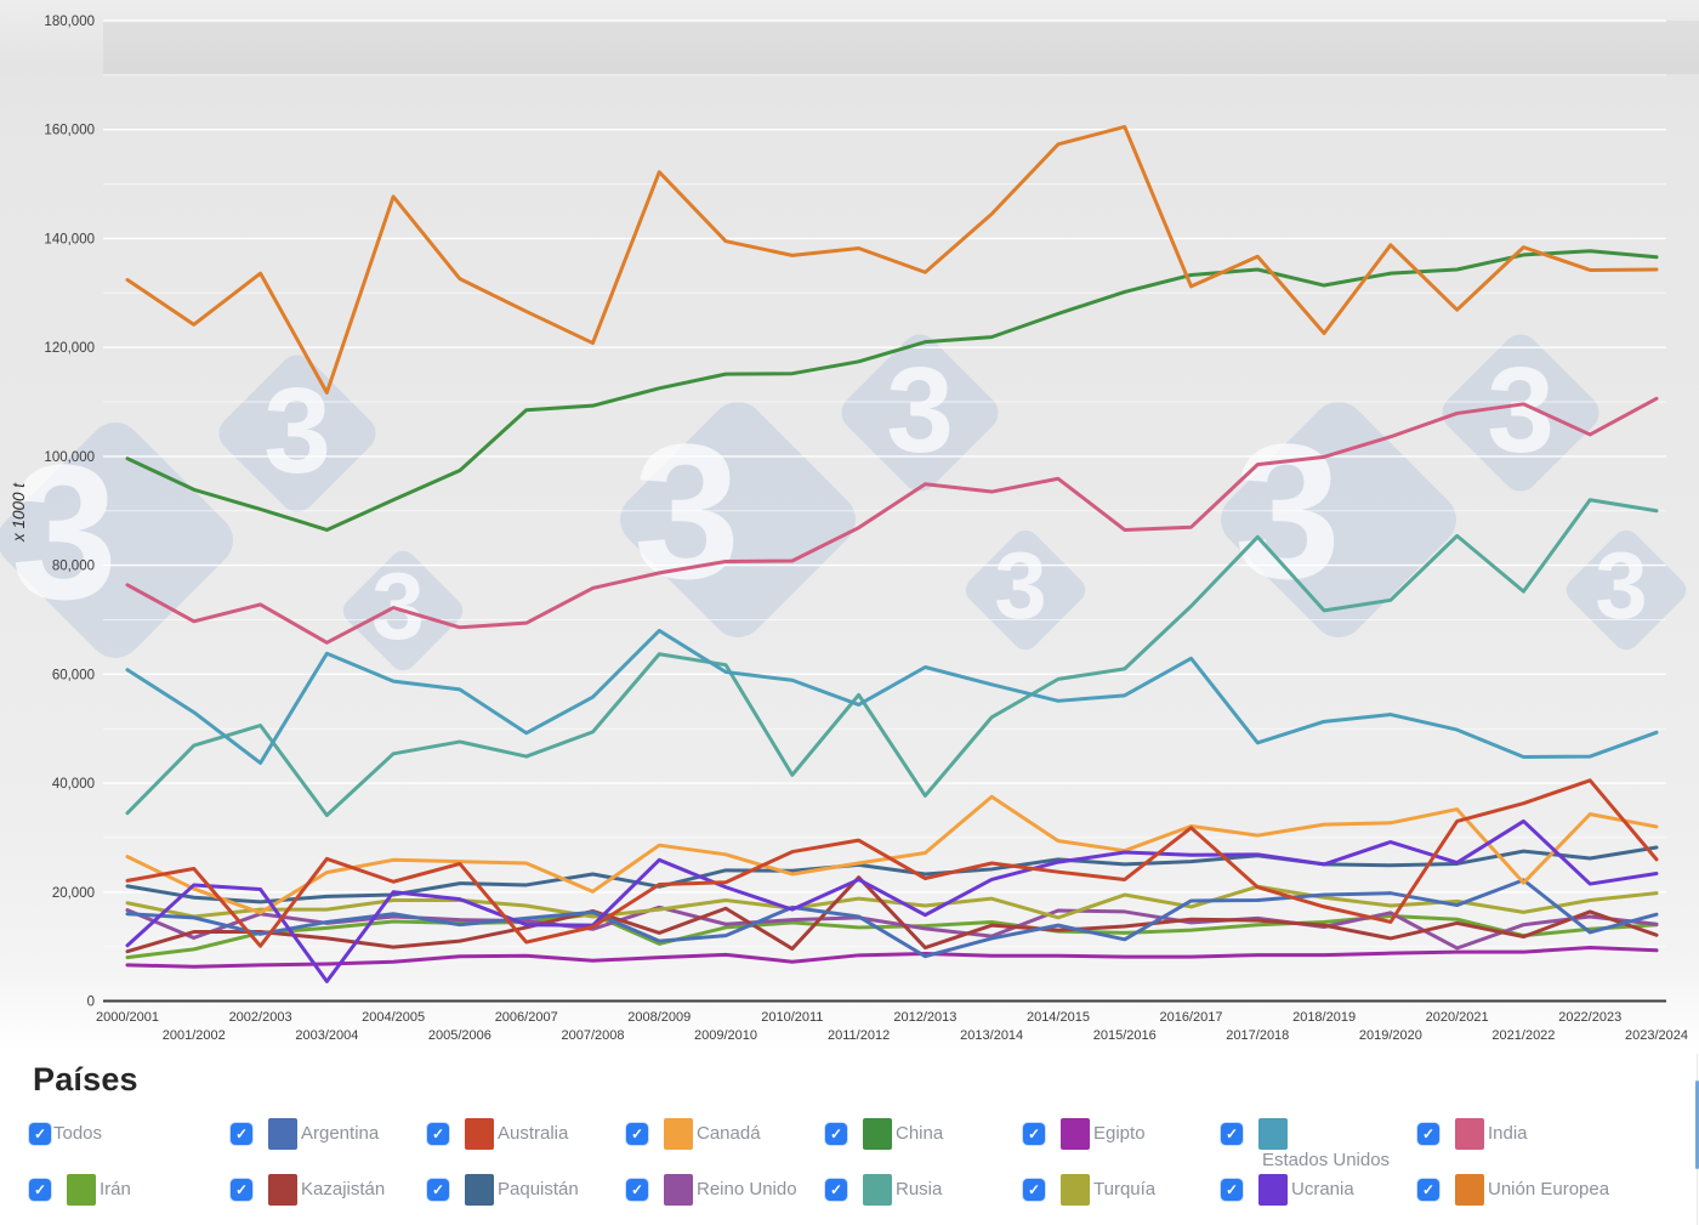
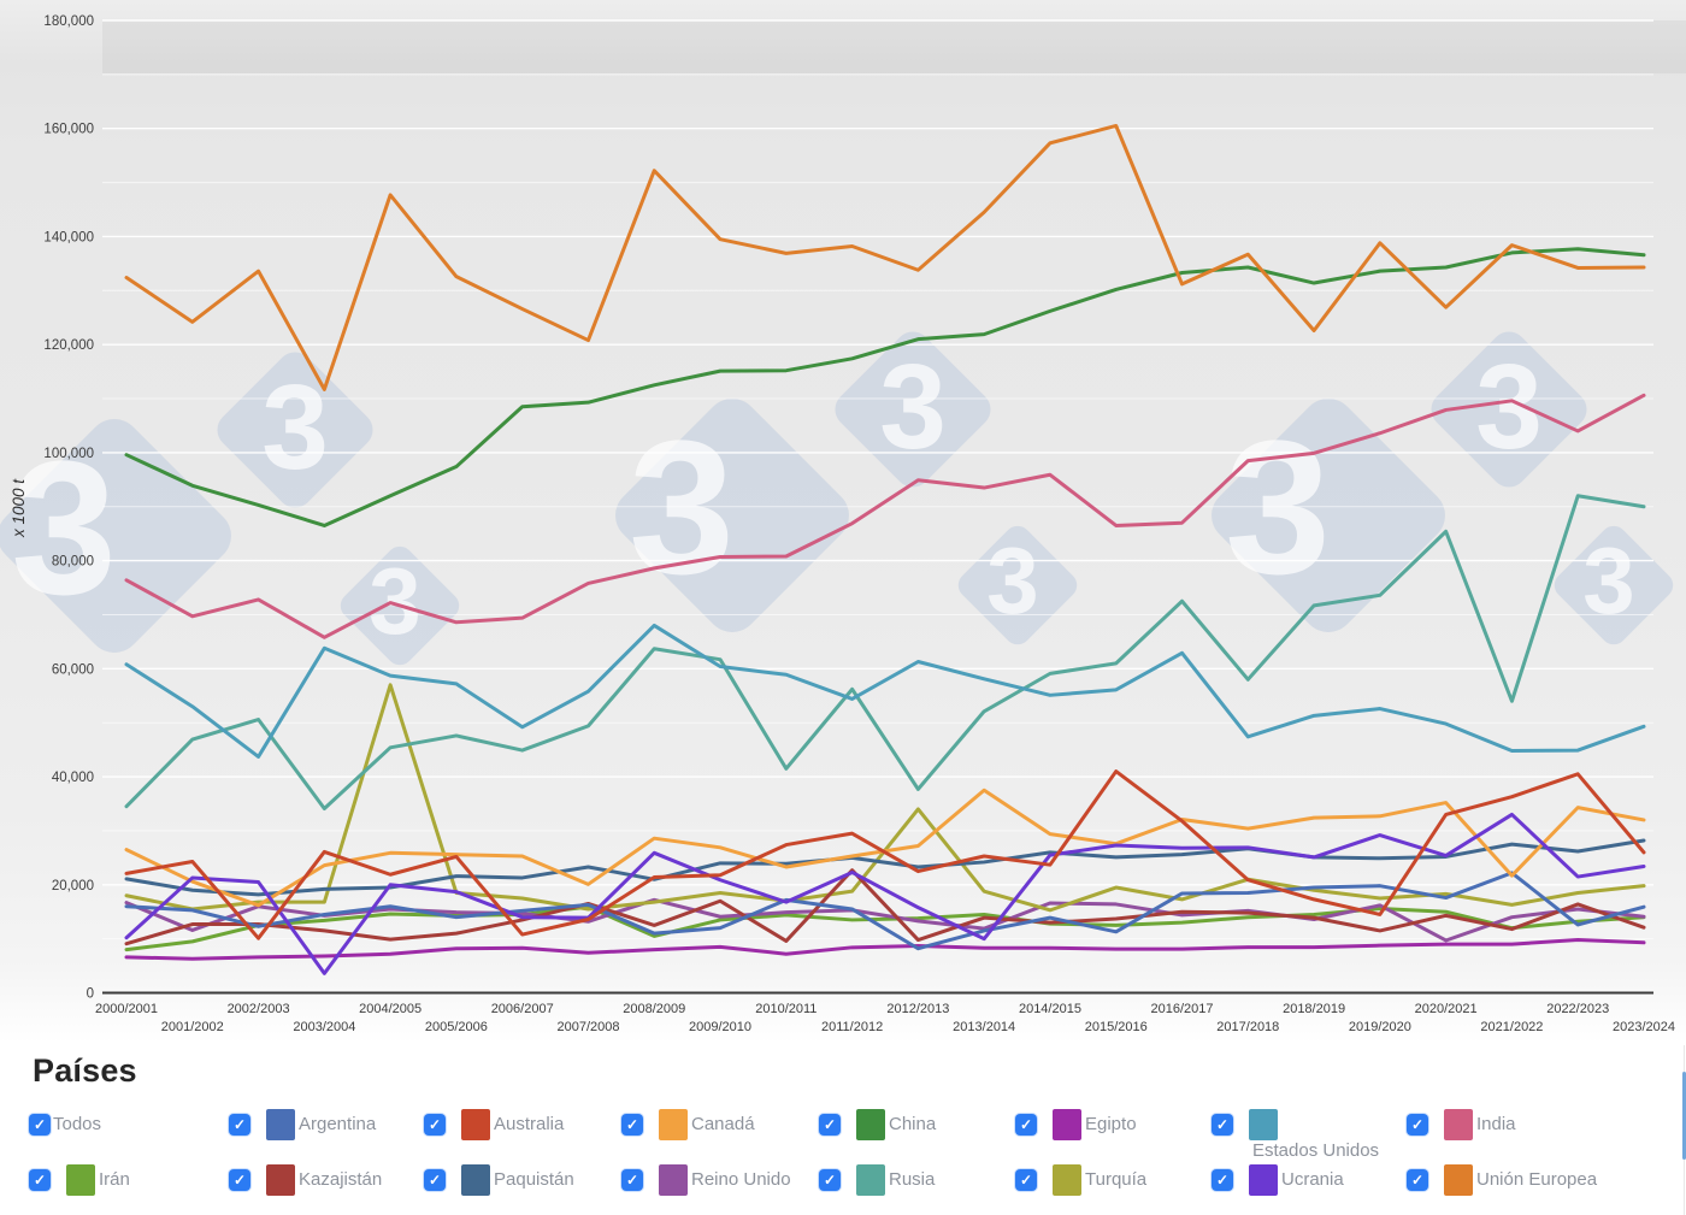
Turquía/2004/2005: 18000 -> 57000
Turquía/2012/2013: 18000 -> 34000
Ucrania/2013/2014: 22000 -> 10000
Australia/2015/2016: 22000 -> 41000
Rusia/2017/2018: 85000 -> 58000
Rusia/2021/2022: 75000 -> 54000
